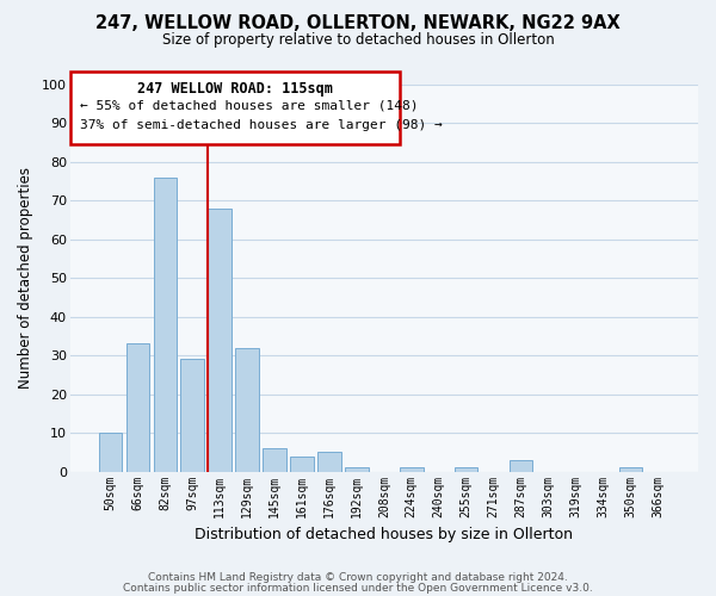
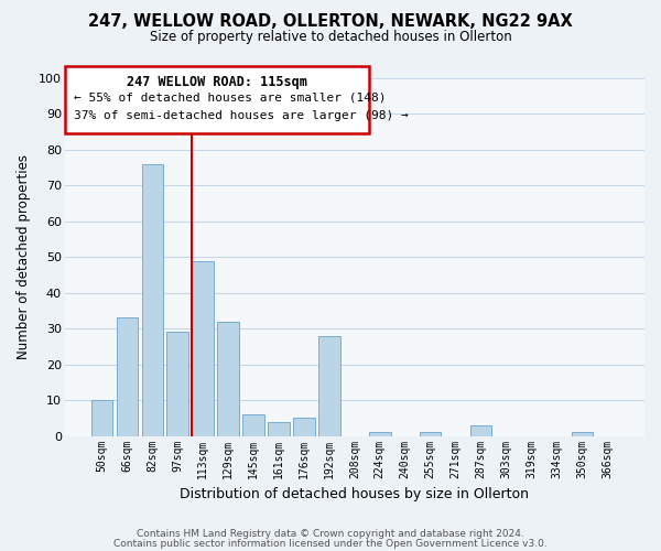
113sqm: 68 -> 49
192sqm: 1 -> 28
